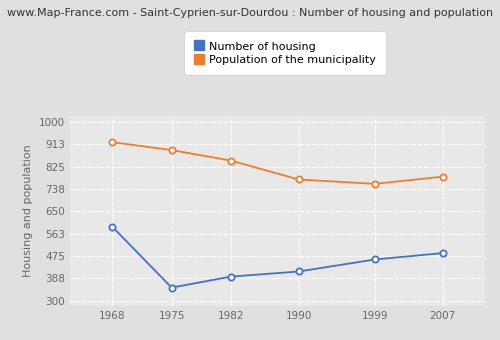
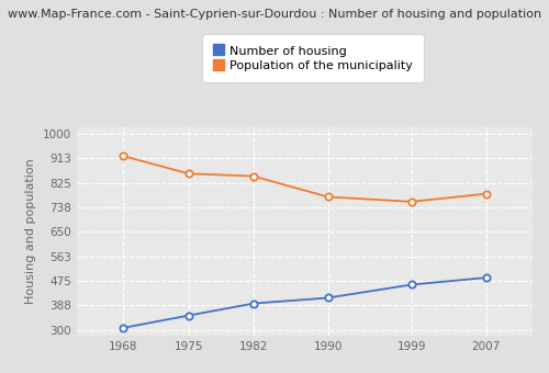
Number of housing/1968: 590 -> 308
Population of the municipality/1975: 890 -> 858
